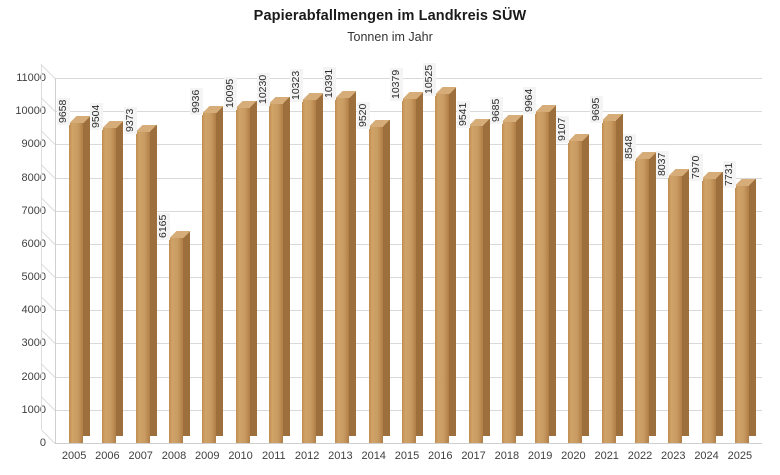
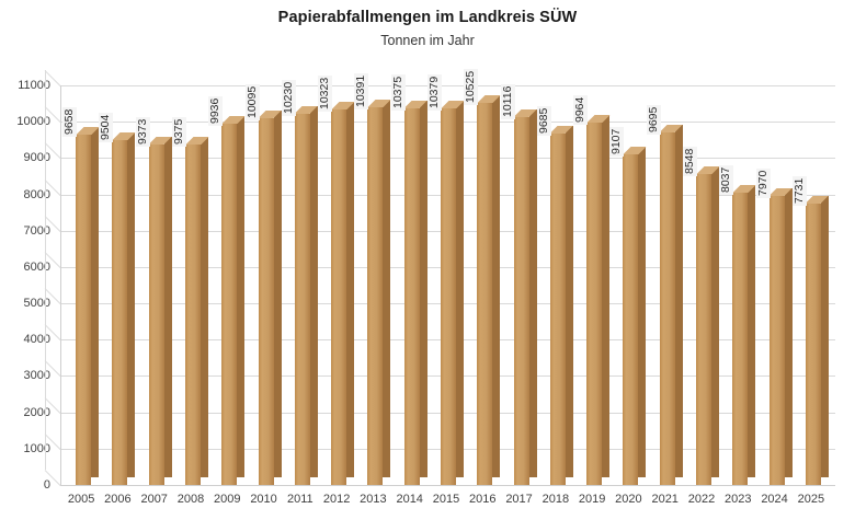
2008: 6165 -> 9375
2014: 9520 -> 10375
2017: 9541 -> 10116
